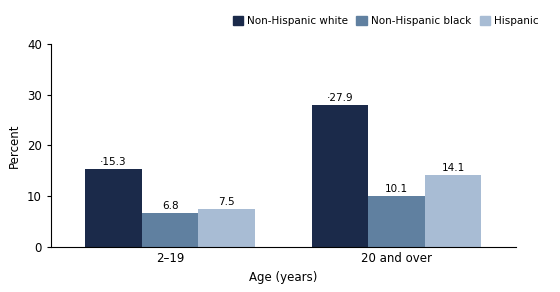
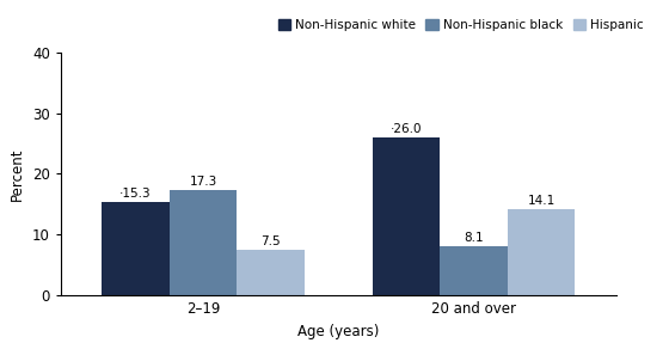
Non-Hispanic black/2–19: 6.8 -> 17.3
Non-Hispanic white/20 and over: ‧27.9 -> ‧26.0
Non-Hispanic black/20 and over: 10.1 -> 8.1
